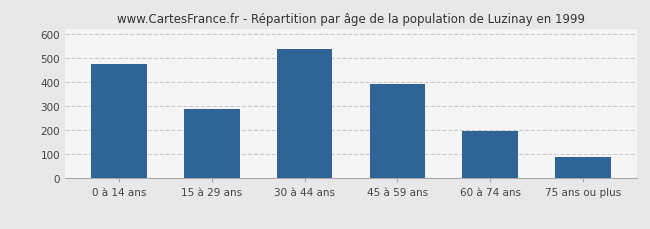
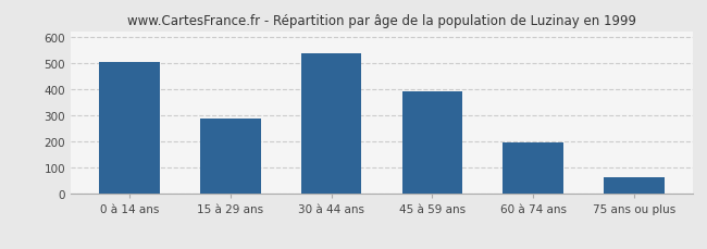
0 à 14 ans: 475 -> 505
75 ans ou plus: 90 -> 65
